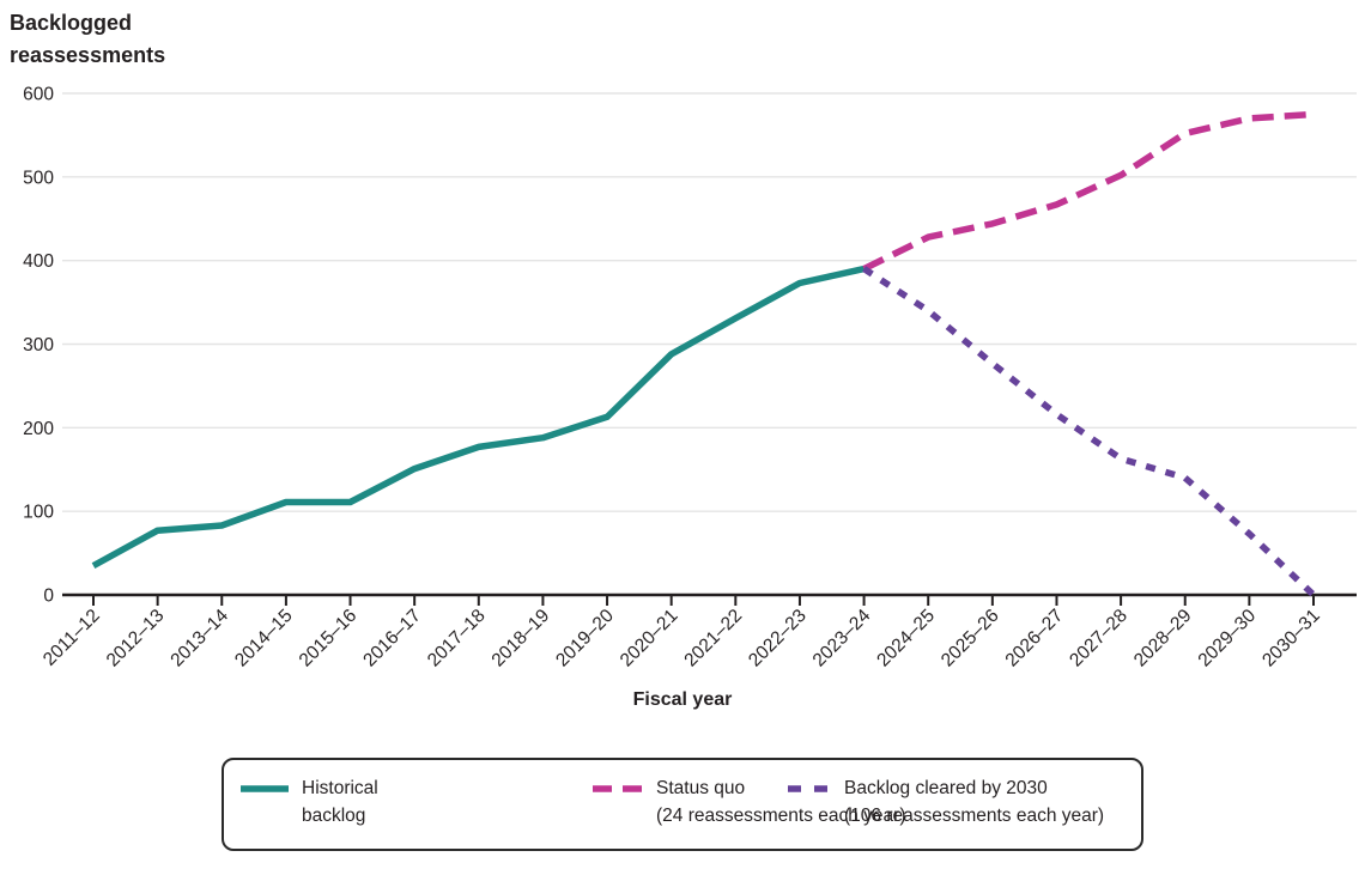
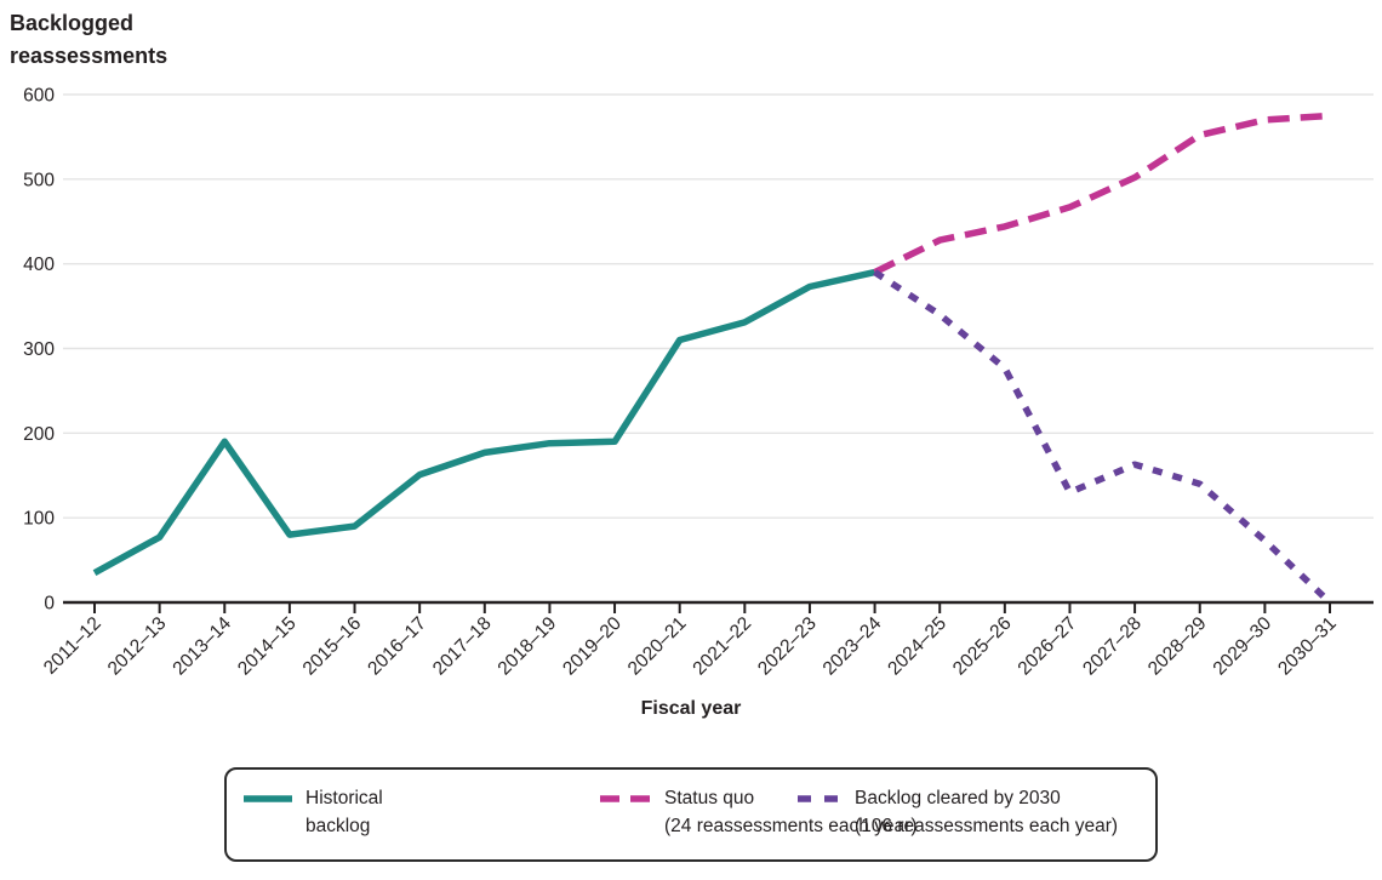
Historical backlog/2013–14: 80 -> 190
Historical backlog/2014–15: 110 -> 80
Historical backlog/2015–16: 110 -> 90
Historical backlog/2019–20: 210 -> 190
Historical backlog/2020–21: 290 -> 310
Backlog cleared by 2030 (106 reassessments each year)/2026–27: 220 -> 130
